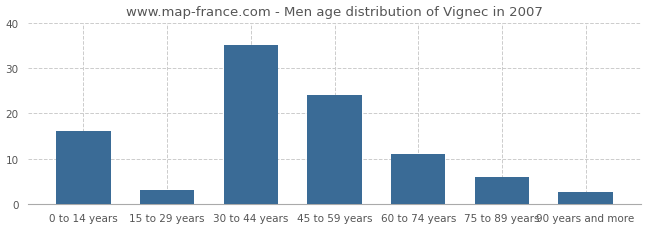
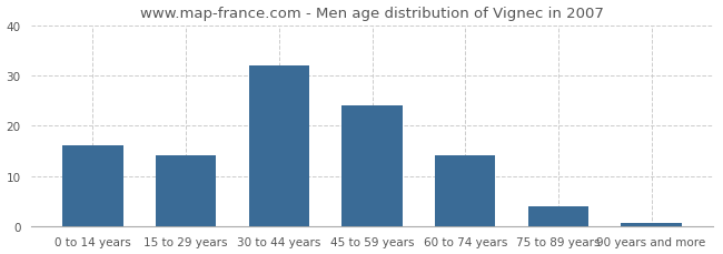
15 to 29 years: 3.0 -> 14.0
30 to 44 years: 35.0 -> 32.0
60 to 74 years: 11.0 -> 14.0
75 to 89 years: 6.0 -> 4.0
90 years and more: 2.5 -> 0.5
